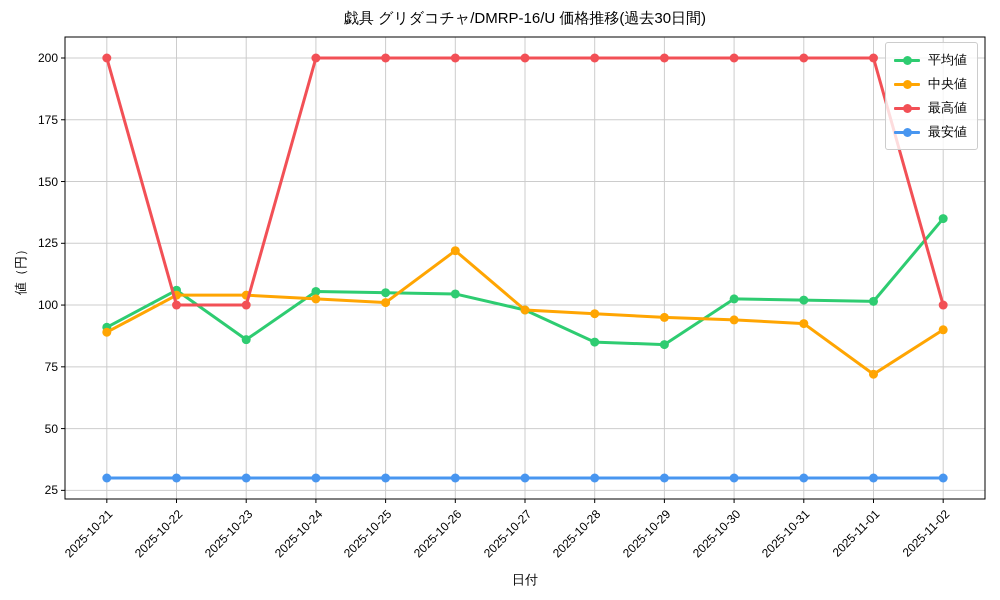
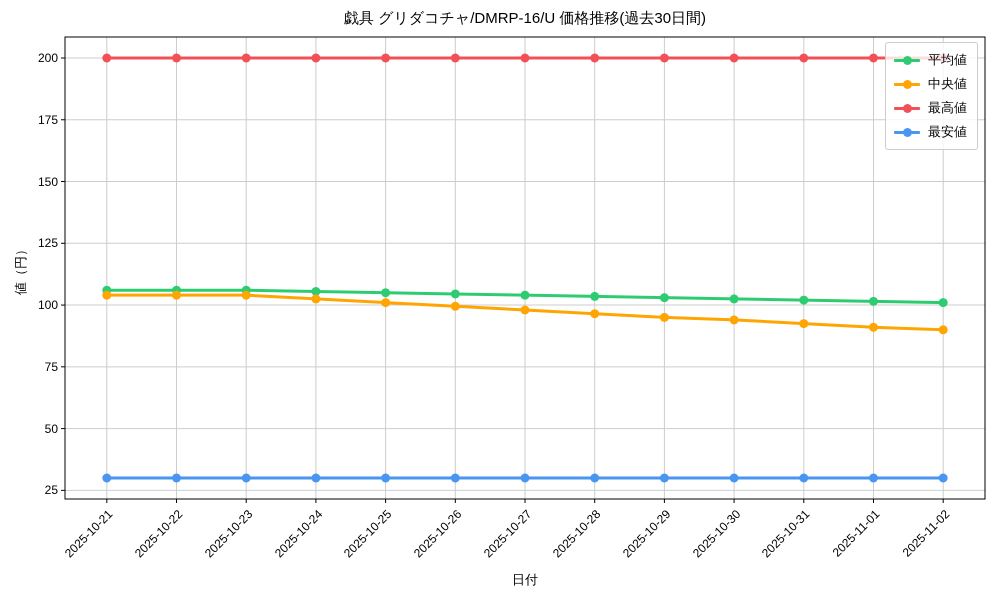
平均値/2025-10-21: 91 -> 106
中央値/2025-10-21: 89 -> 104
最高値/2025-10-22: 100 -> 200
平均値/2025-10-23: 86 -> 106
最高値/2025-10-23: 100 -> 200
中央値/2025-10-26: 122 -> 100
平均値/2025-10-27: 98 -> 104
平均値/2025-10-28: 85 -> 104
平均値/2025-10-29: 84 -> 103
中央値/2025-11-01: 72 -> 91
平均値/2025-11-02: 135 -> 101
最高値/2025-11-02: 100 -> 200
